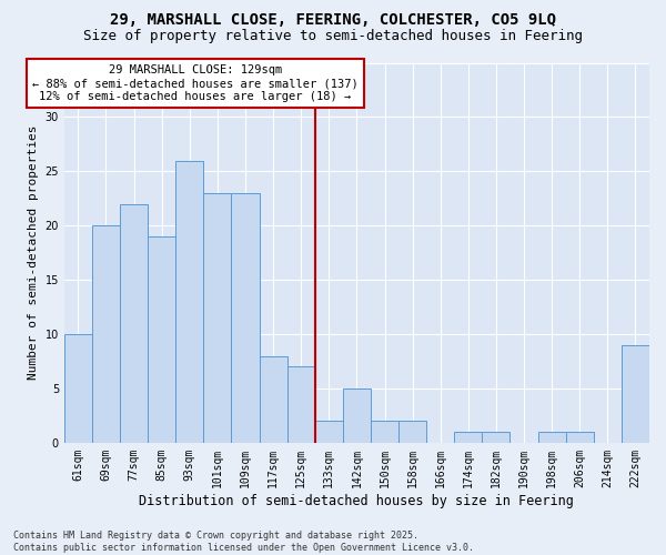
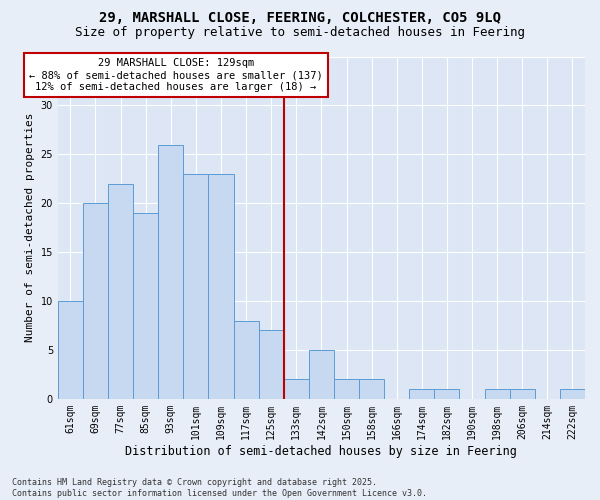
222sqm: 9 -> 1
